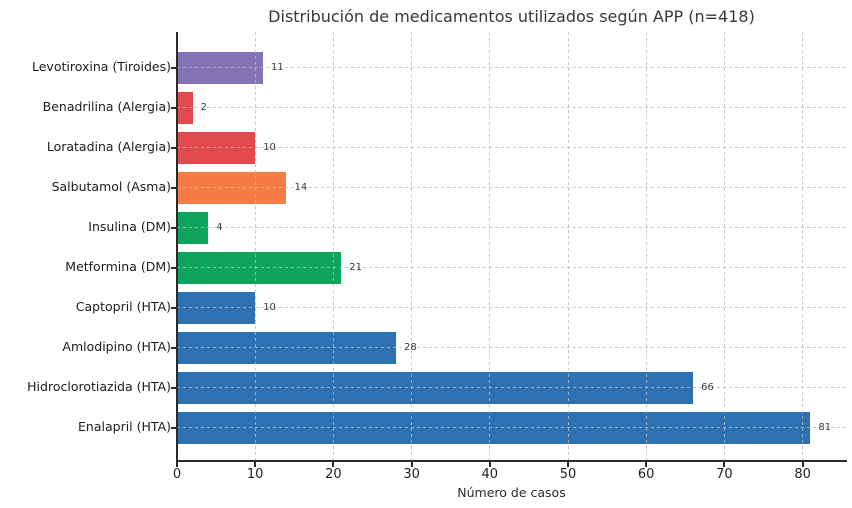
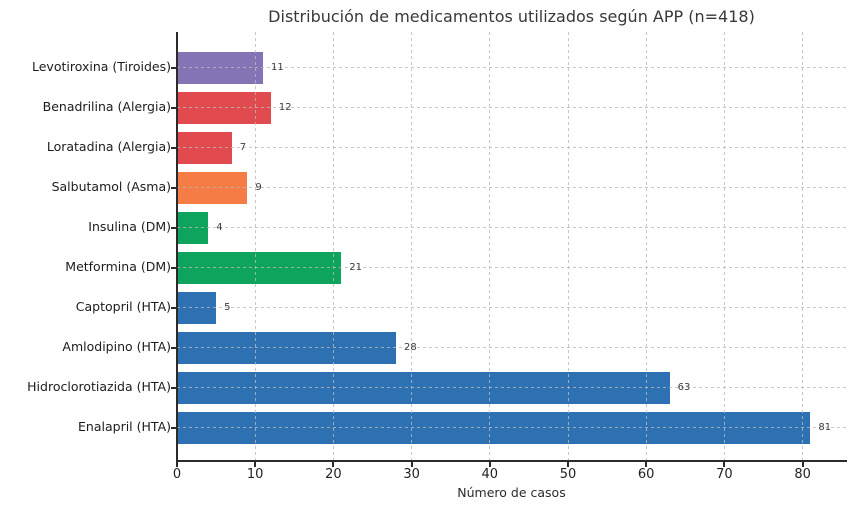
Benadrilina (Alergia): 2 -> 12
Loratadina (Alergia): 10 -> 7
Salbutamol (Asma): 14 -> 9
Captopril (HTA): 10 -> 5
Hidroclorotiazida (HTA): 66 -> 63
